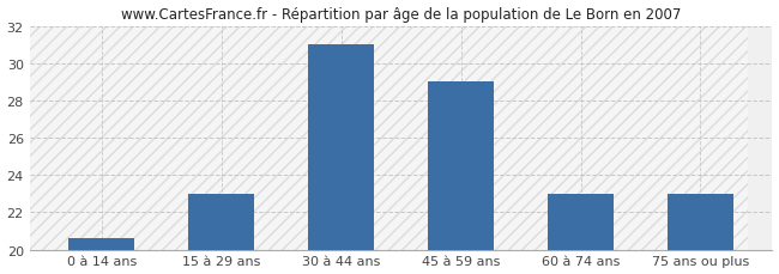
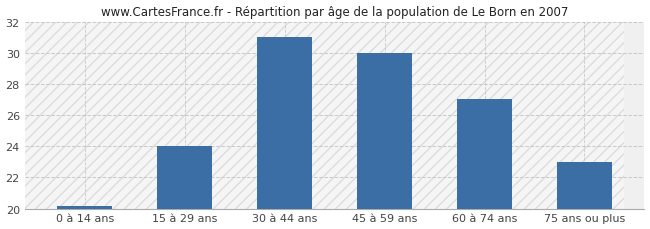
0 à 14 ans: 20.6 -> 20.1
15 à 29 ans: 23.0 -> 24.0
45 à 59 ans: 29.0 -> 30.0
60 à 74 ans: 23.0 -> 27.0
